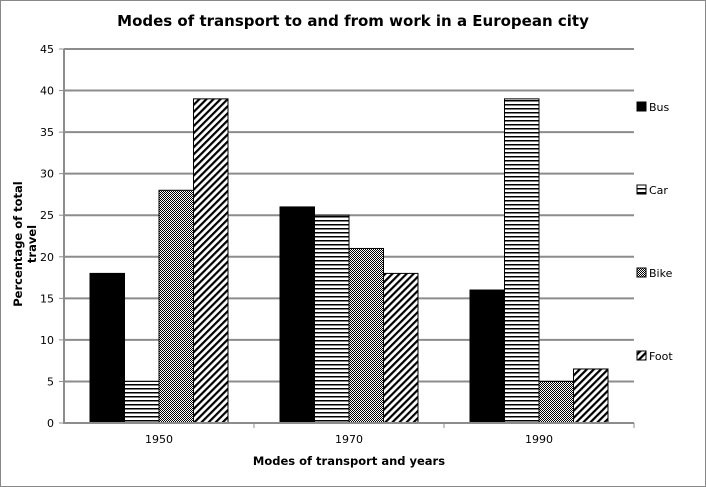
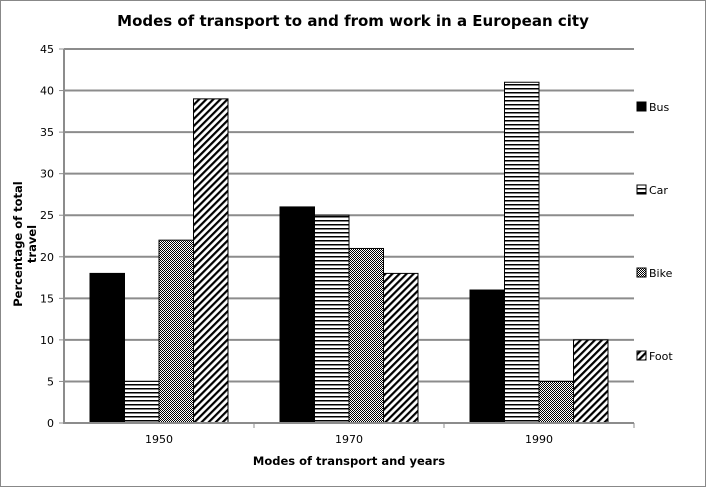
Bike/1950: 28 -> 22
Car/1990: 39 -> 41
Foot/1990: 6 -> 10
